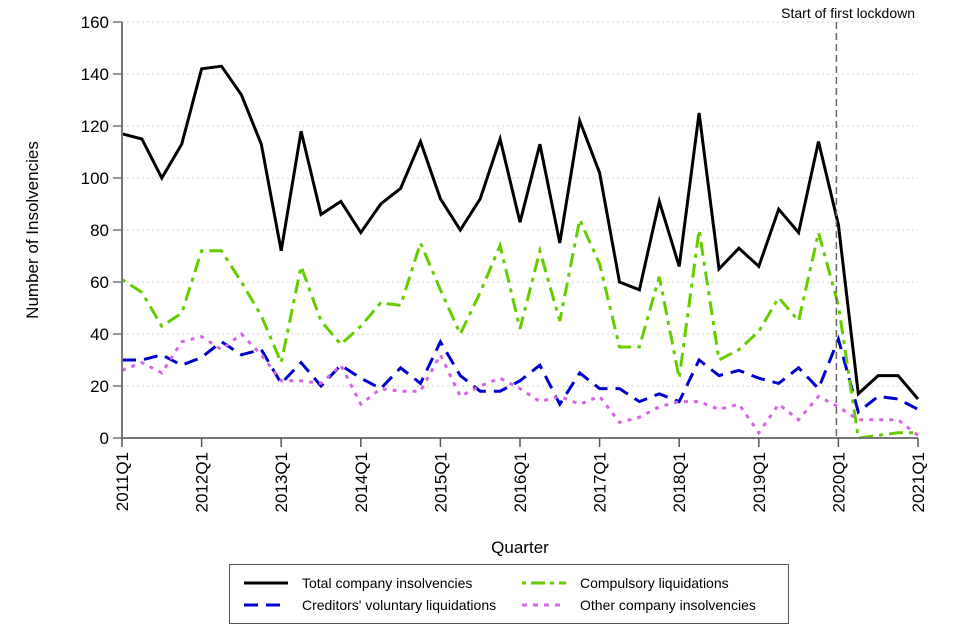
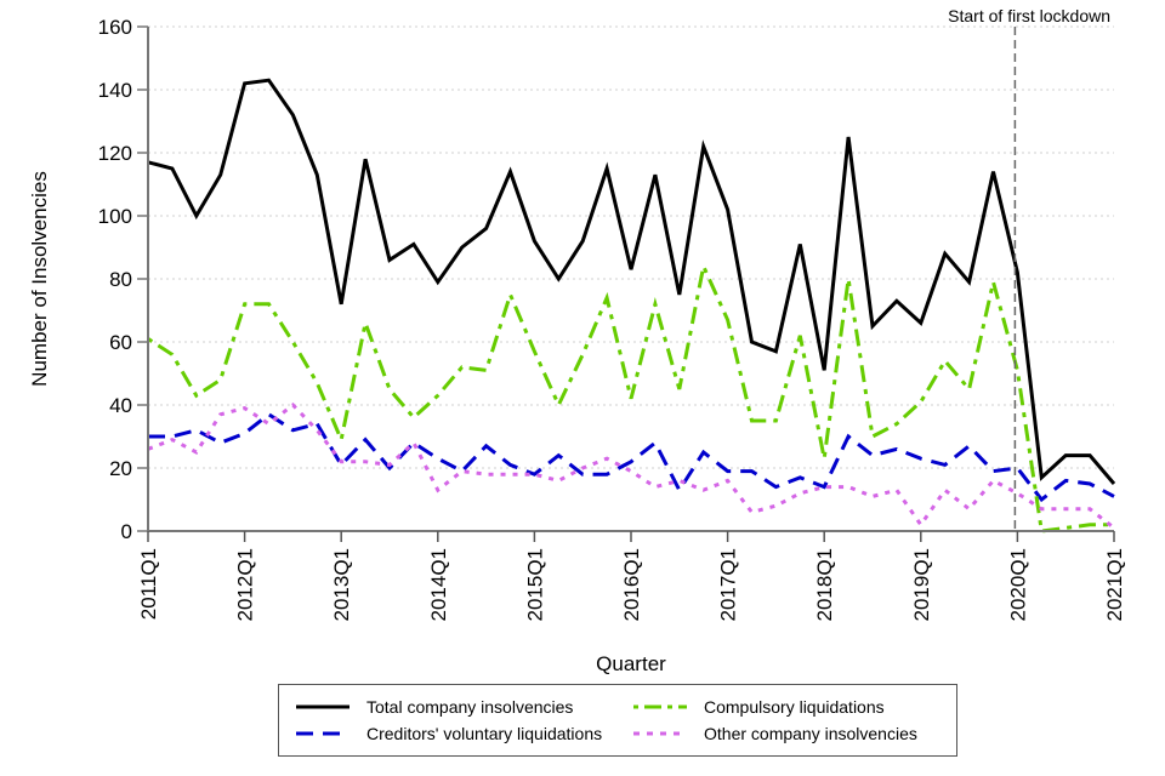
Creditors' voluntary liquidations/2015Q1: 37 -> 18
Other company insolvencies/2015Q1: 32 -> 18
Total company insolvencies/2018Q1: 66 -> 51
Creditors' voluntary liquidations/2020Q1: 38 -> 20
